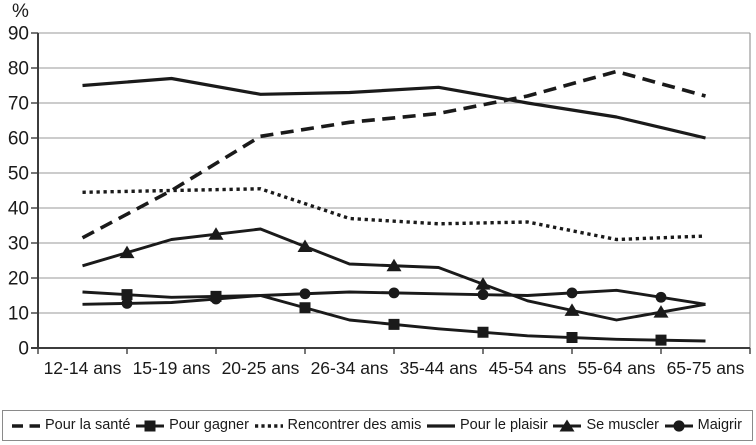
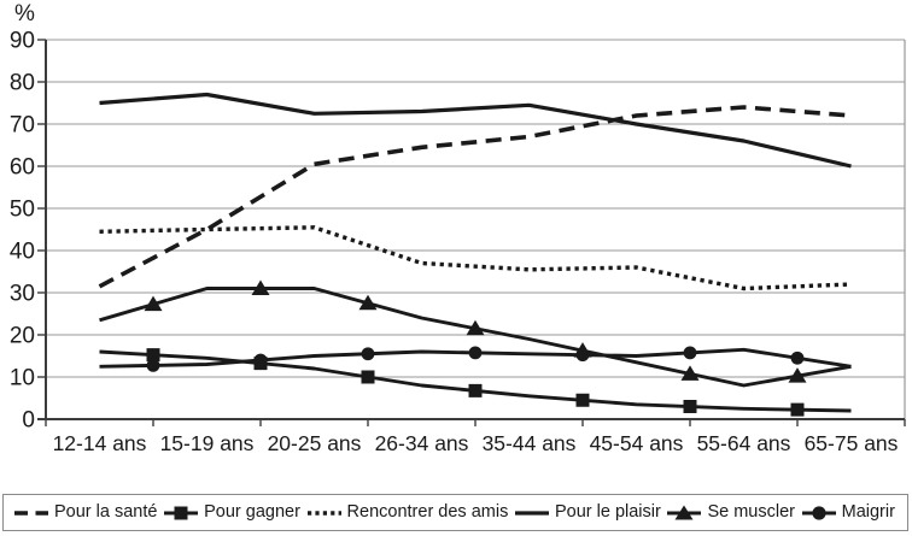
Pour gagner/20-25 ans: 15 -> 12
Se muscler/20-25 ans: 34 -> 31
Se muscler/35-44 ans: 23 -> 19
Pour la santé/55-64 ans: 79 -> 74
